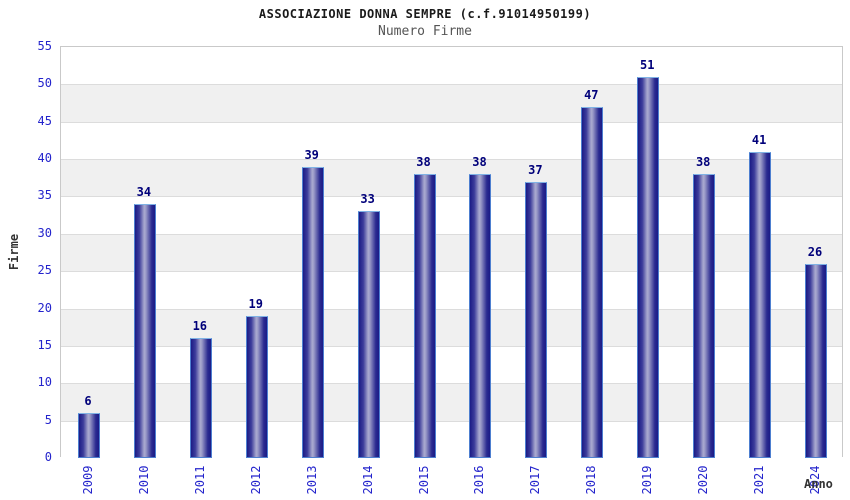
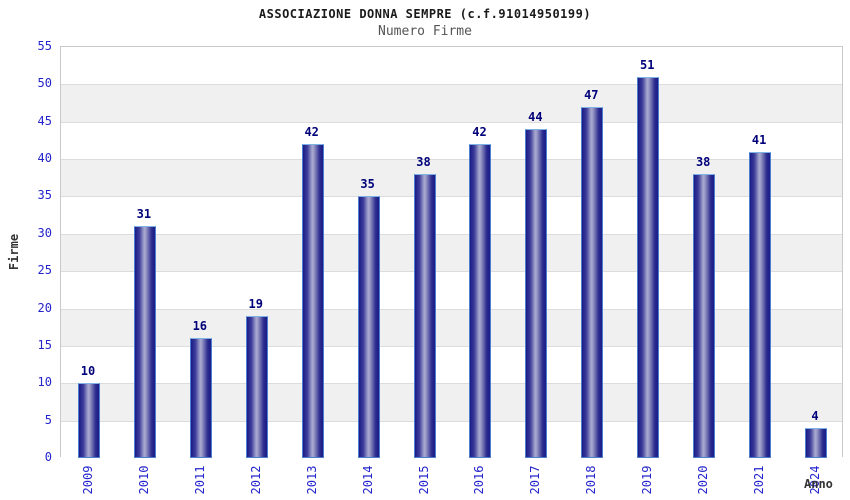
2009: 6 -> 10
2010: 34 -> 31
2013: 39 -> 42
2014: 33 -> 35
2016: 38 -> 42
2017: 37 -> 44
2024: 26 -> 4
